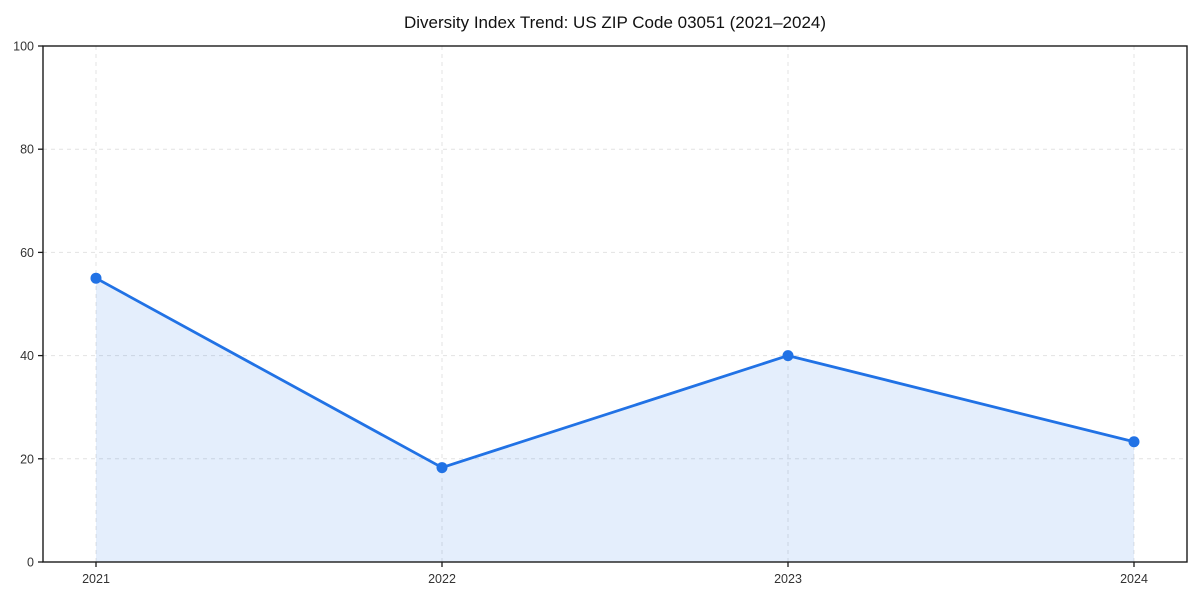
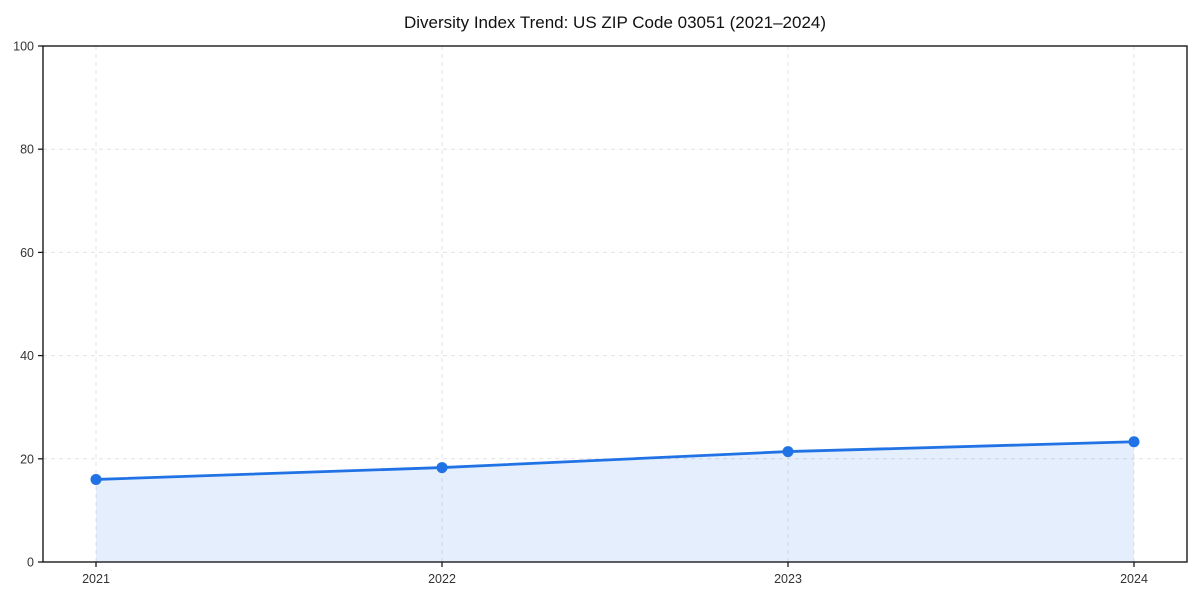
2021: 55 -> 16
2023: 40 -> 21
